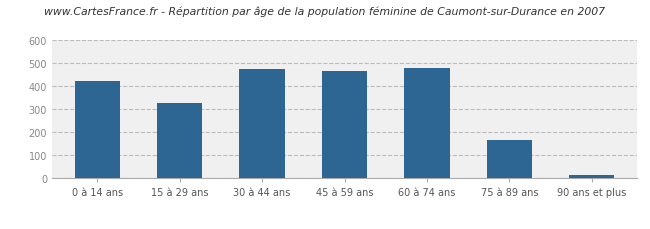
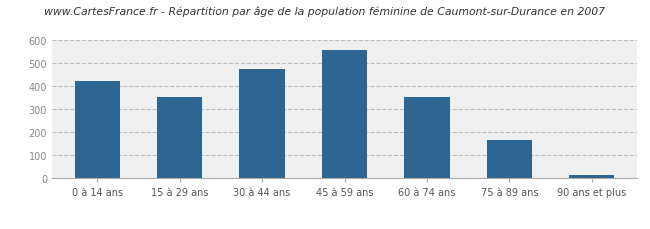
15 à 29 ans: 330 -> 355
45 à 59 ans: 465 -> 560
60 à 74 ans: 480 -> 355
